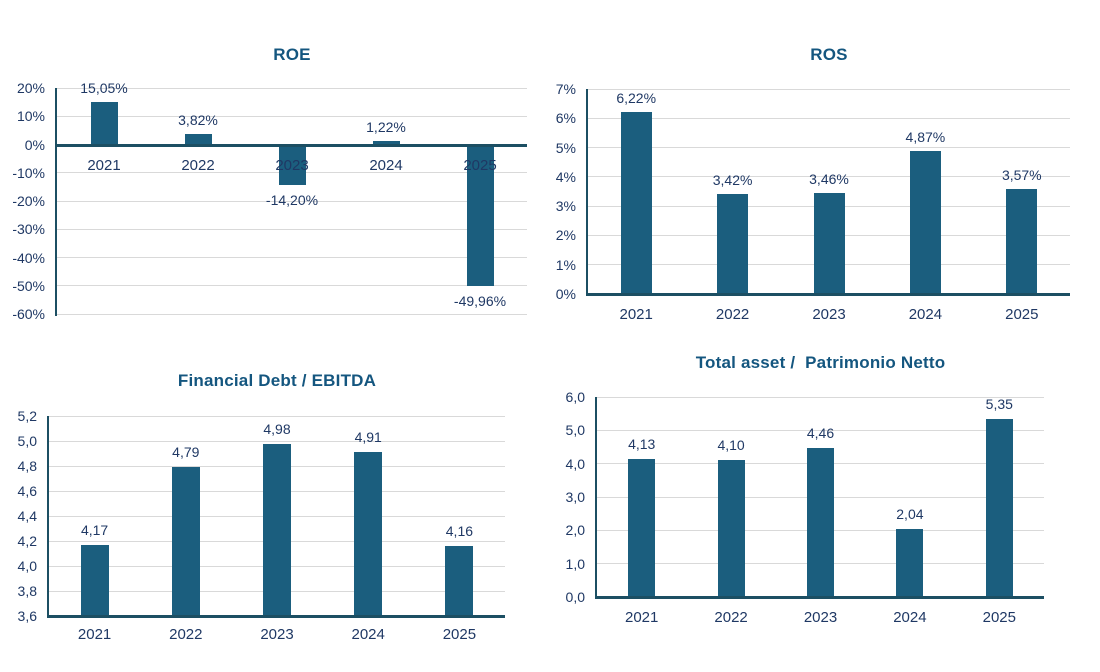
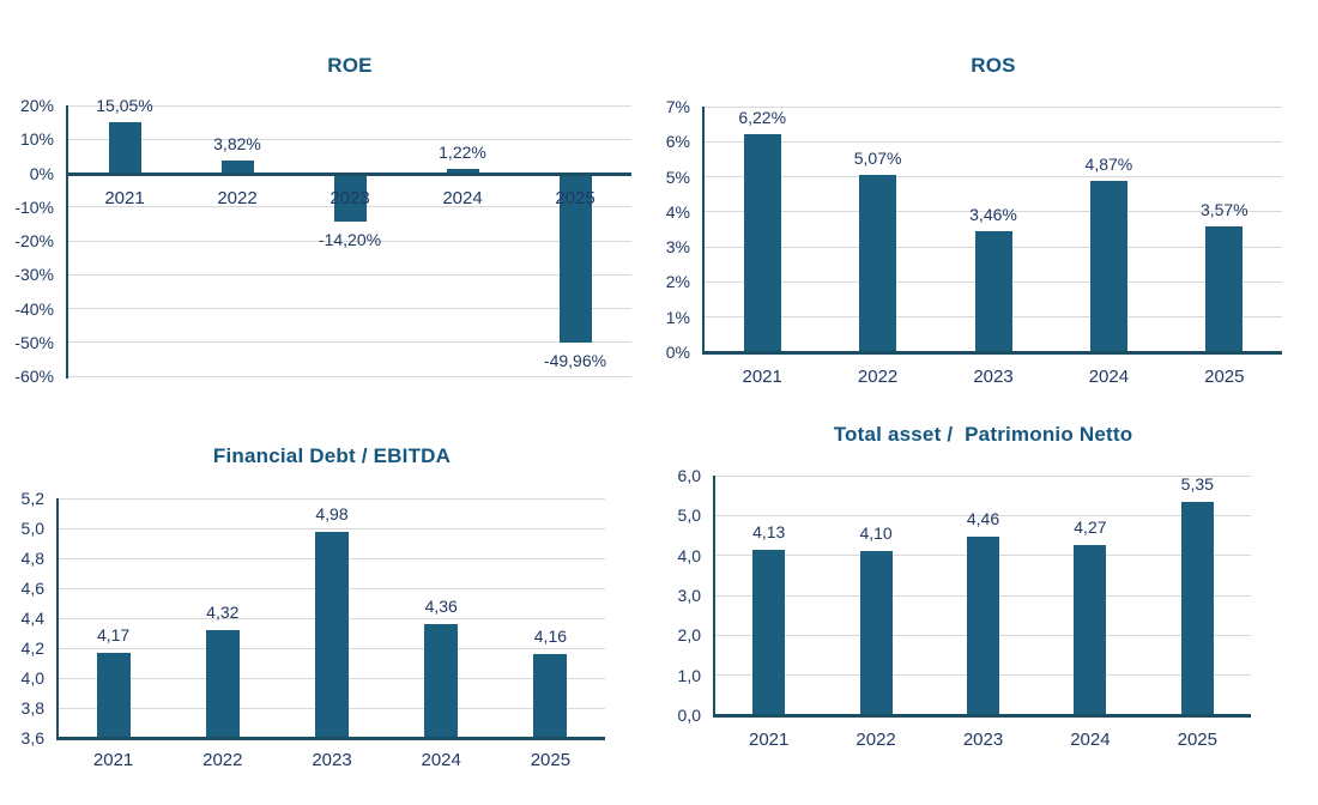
ROS/2022: 3,42% -> 5,07%
Financial Debt / EBITDA/2022: 4,79 -> 4,32
Financial Debt / EBITDA/2024: 4,91 -> 4,36
Total asset / Patrimonio Netto/2024: 2,04 -> 4,27
